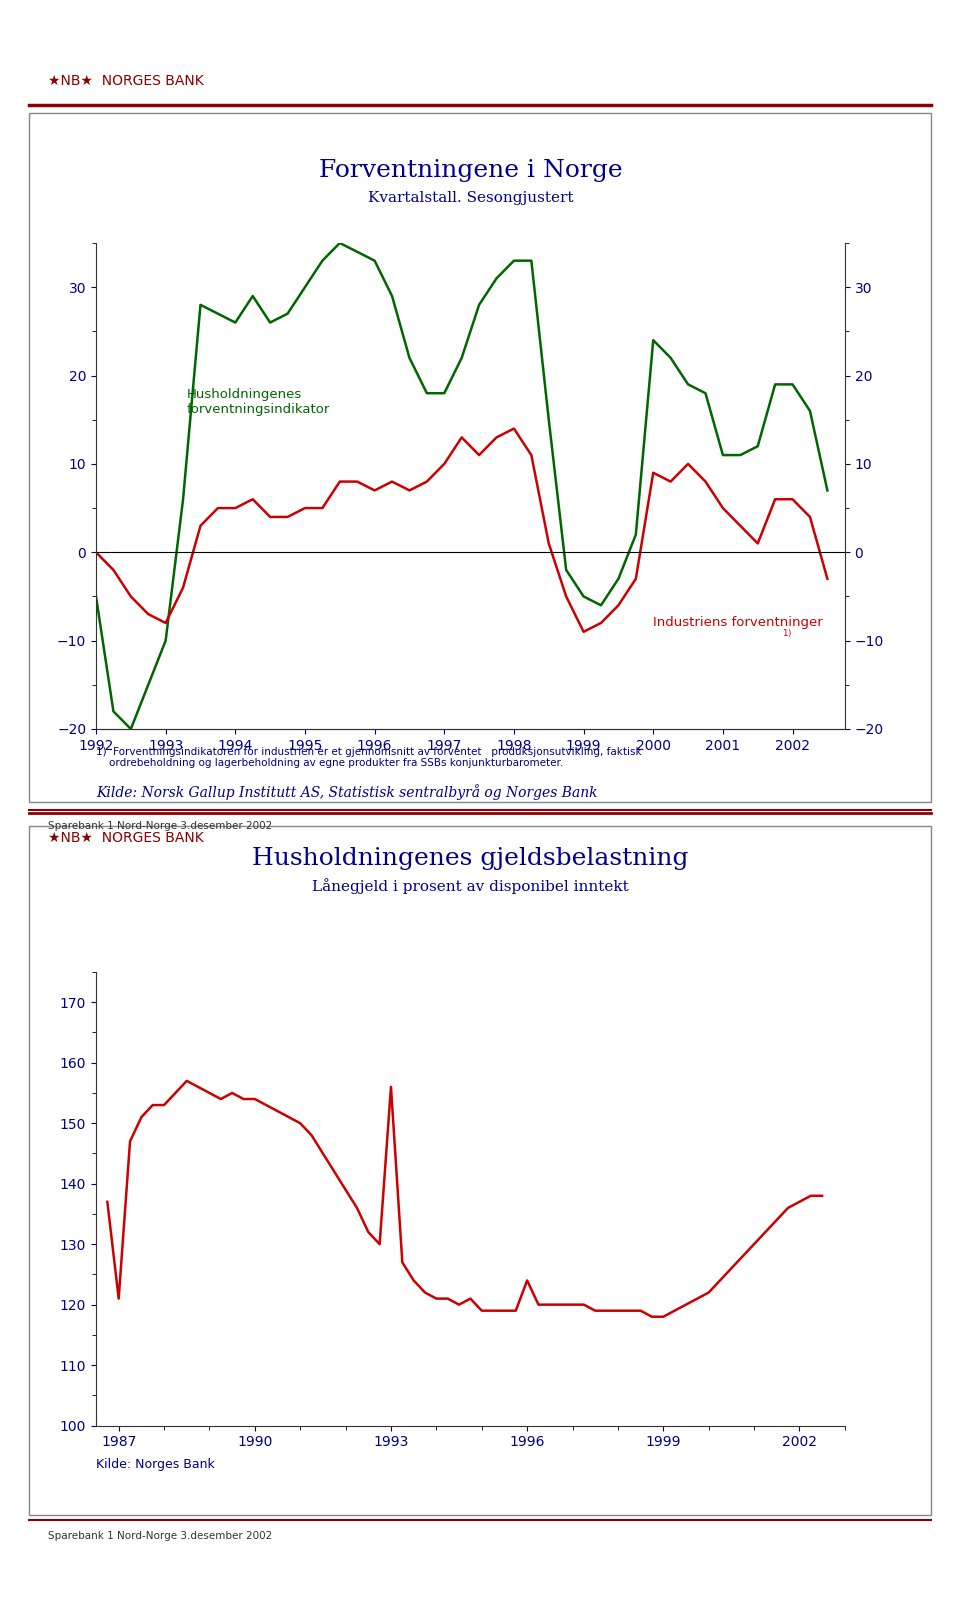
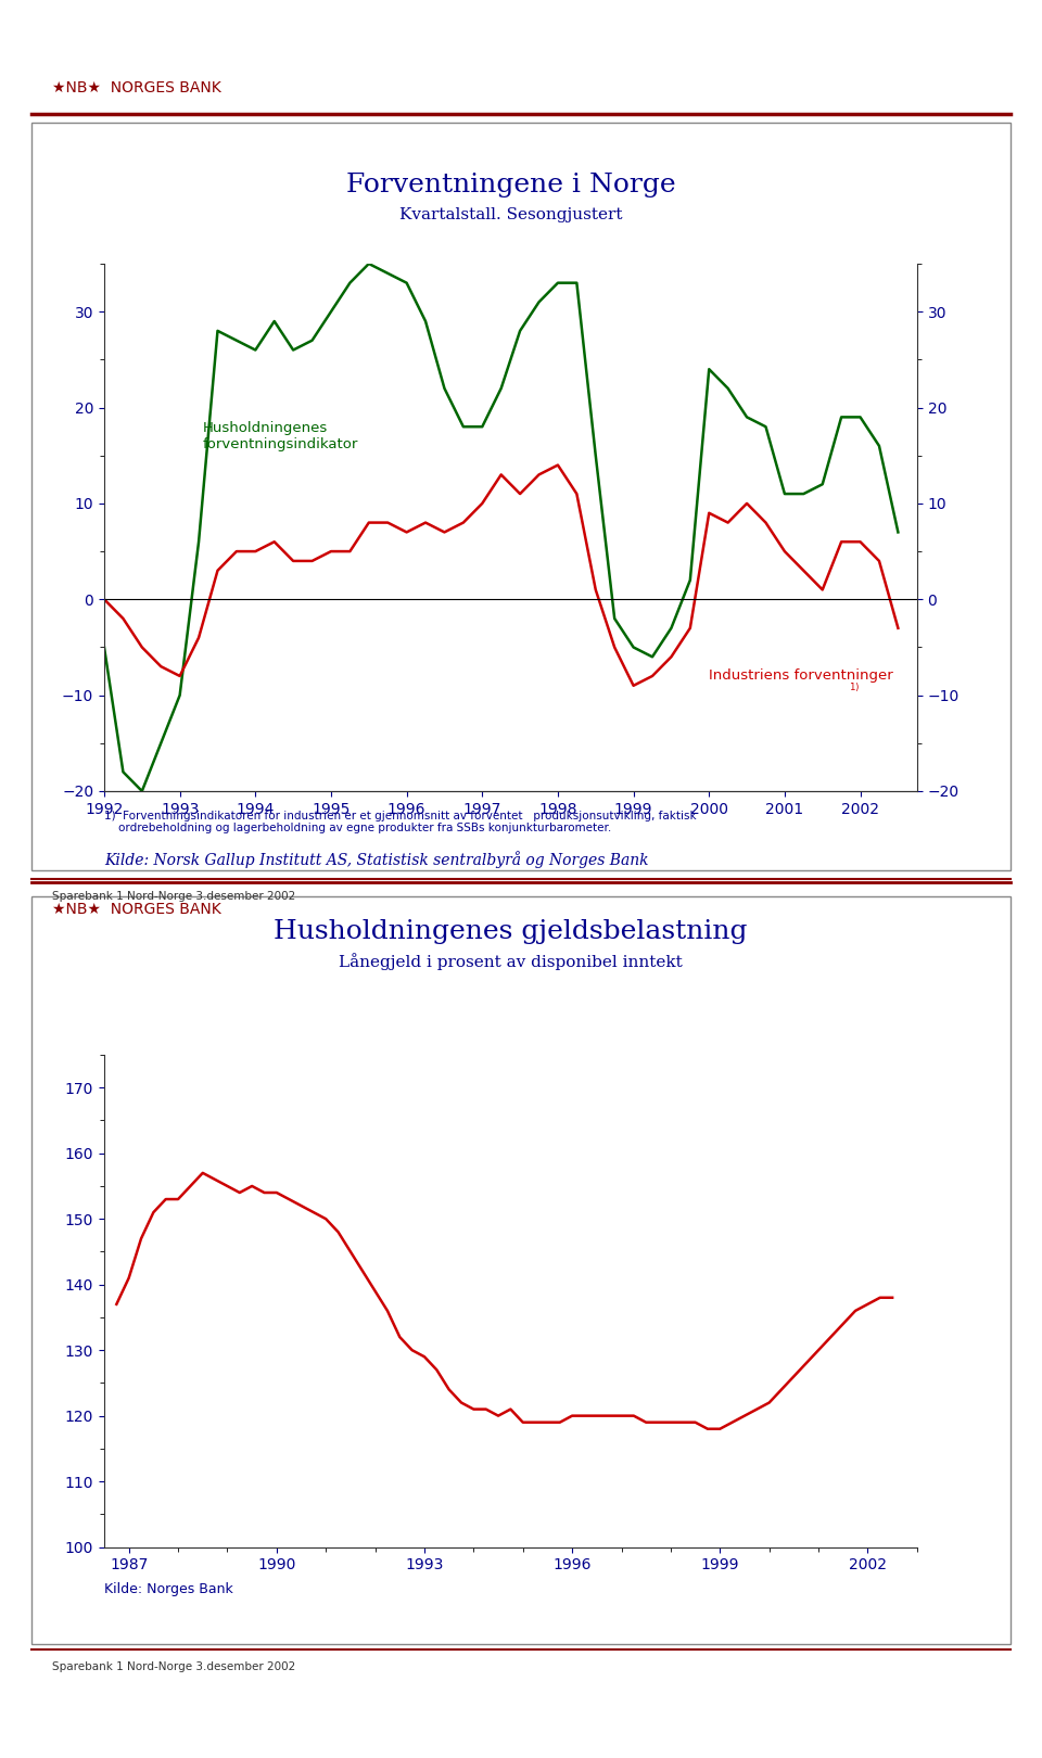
1987: 121 -> 141
1993: 156 -> 129
1996: 124 -> 120
